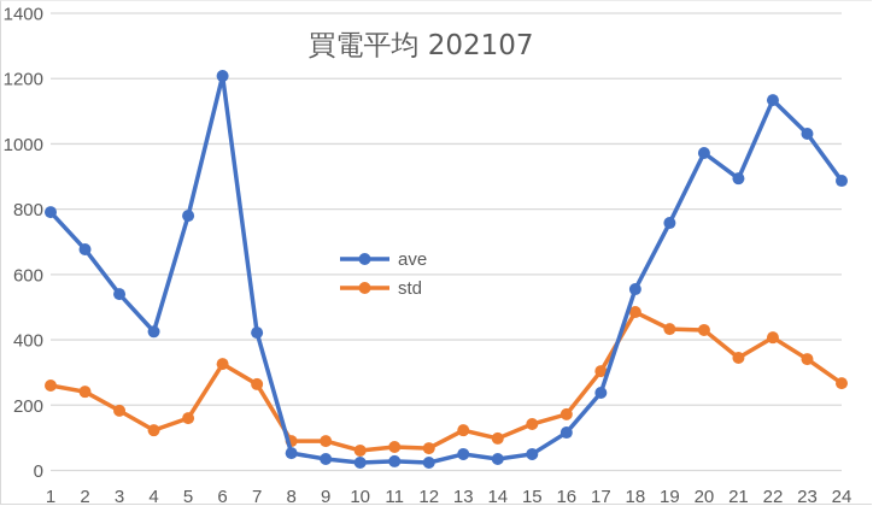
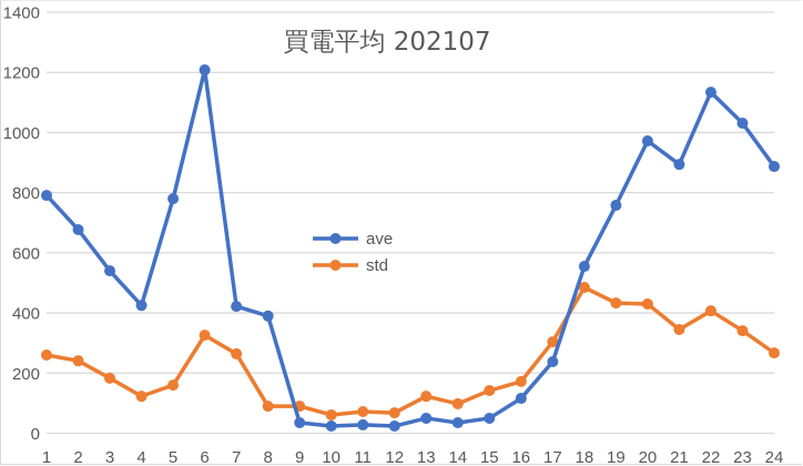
ave/8: 50 -> 390
